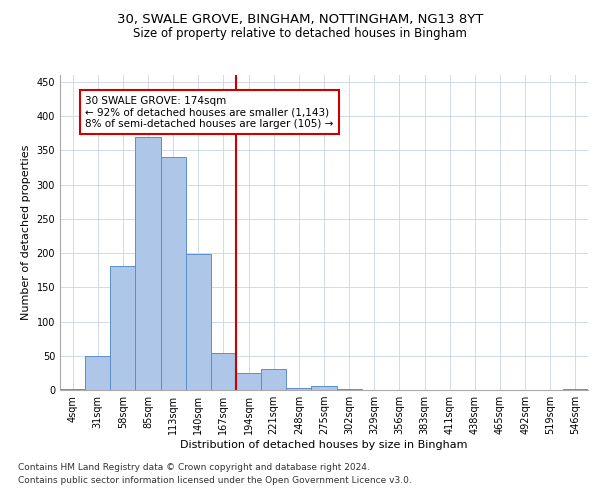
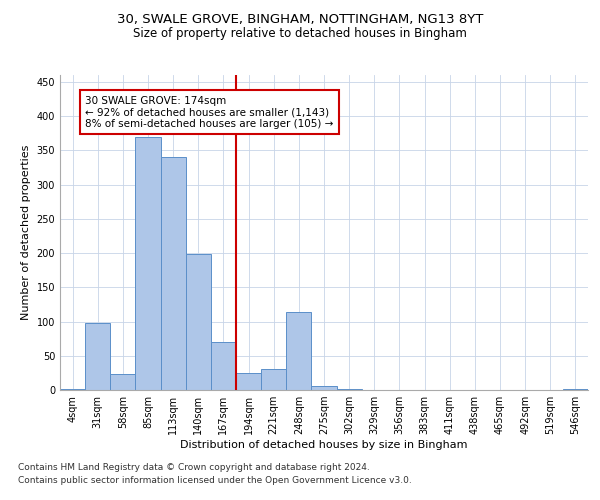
31sqm: 49 -> 98
58sqm: 181 -> 24
167sqm: 54 -> 70
248sqm: 3 -> 114
